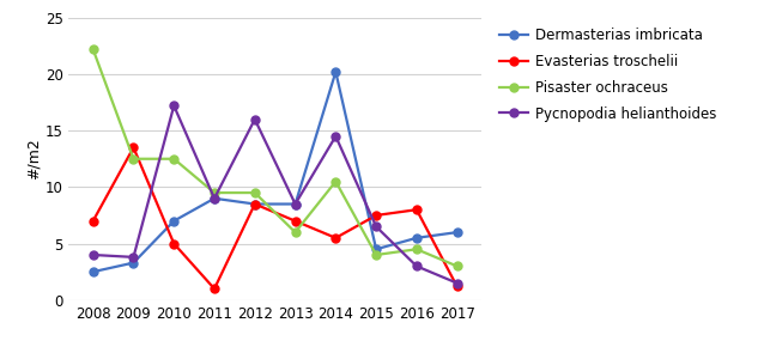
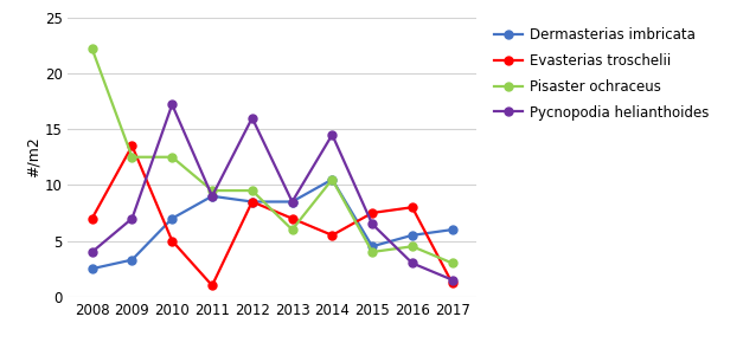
Pycnopodia helianthoides/2009: 3.8 -> 7.0
Dermasterias imbricata/2014: 20.2 -> 10.5
